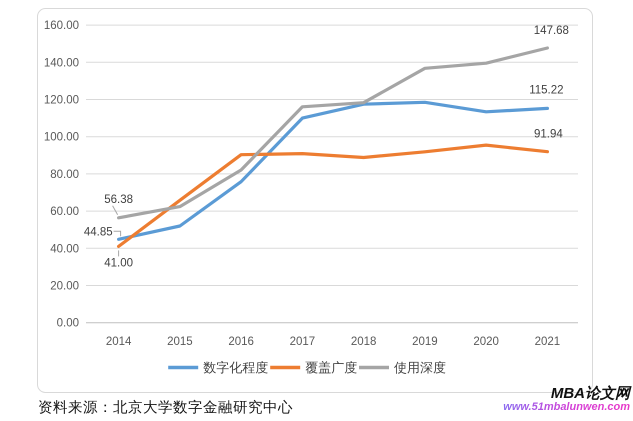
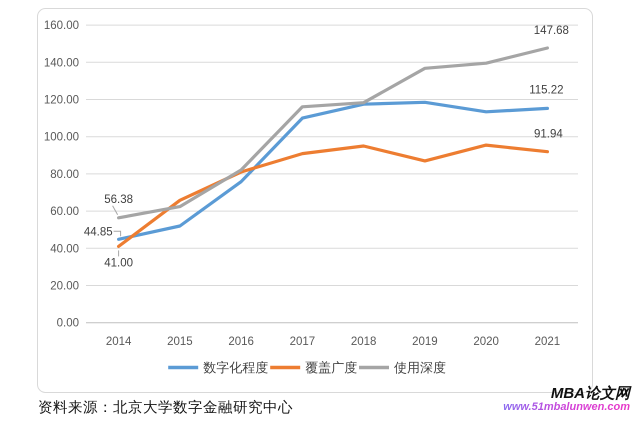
覆盖广度/2016: 90 -> 81
覆盖广度/2018: 89 -> 95
覆盖广度/2019: 92 -> 87
